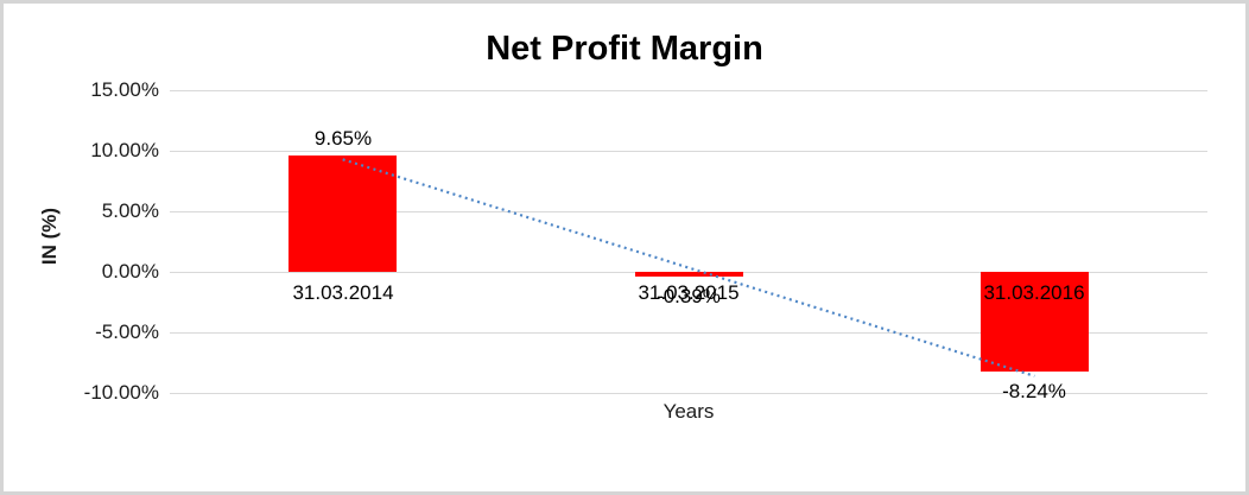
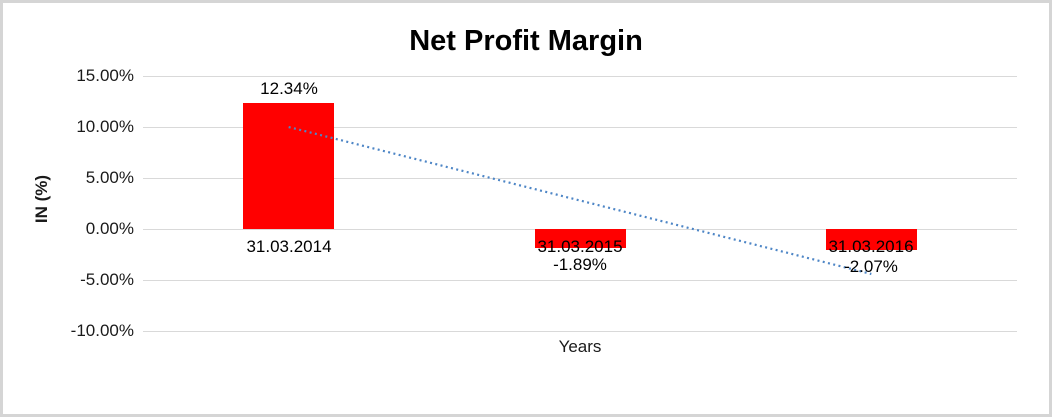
31.03.2014: 9.65% -> 12.34%
31.03.2015: -0.39% -> -1.89%
31.03.2016: -8.24% -> -2.07%
